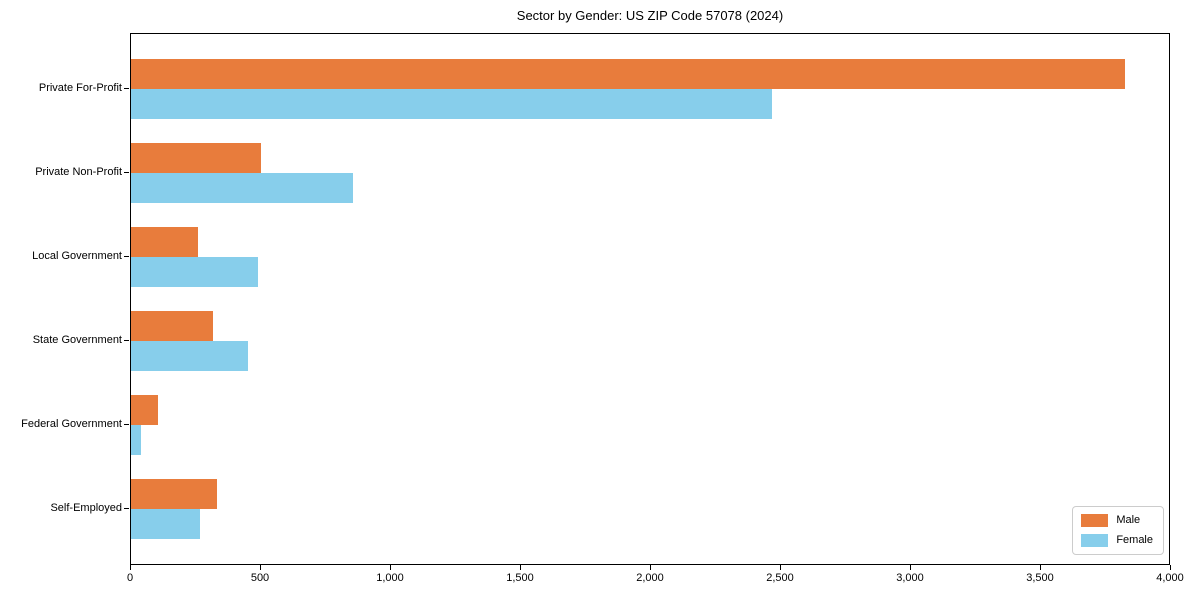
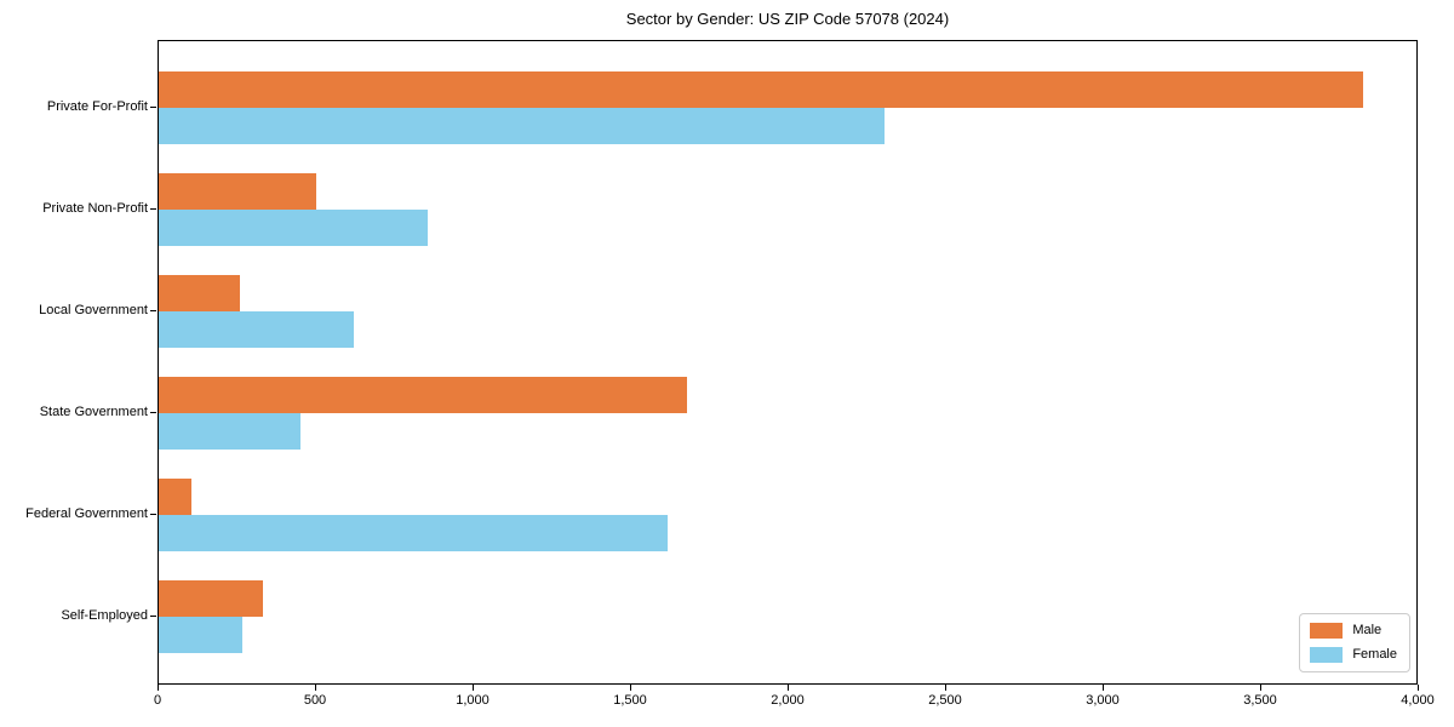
Female/Private For-Profit: 2470 -> 2310
Female/Local Government: 490 -> 620
Male/State Government: 320 -> 1680
Female/Federal Government: 40 -> 1620
